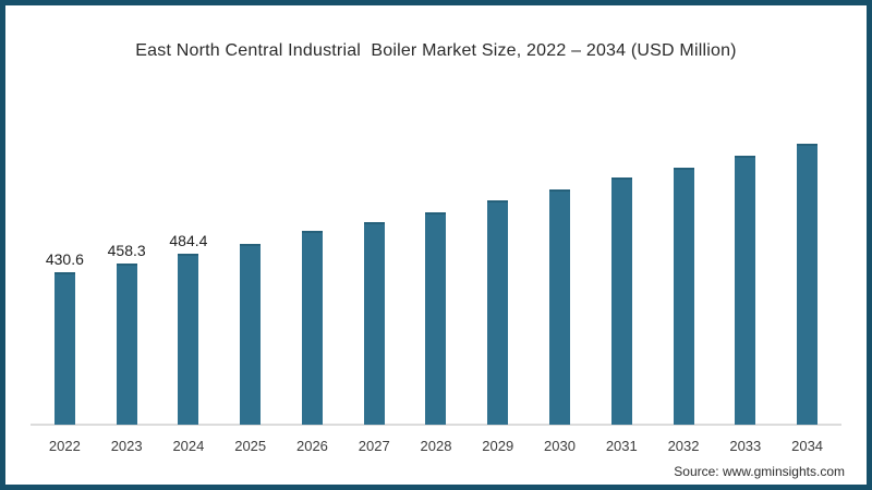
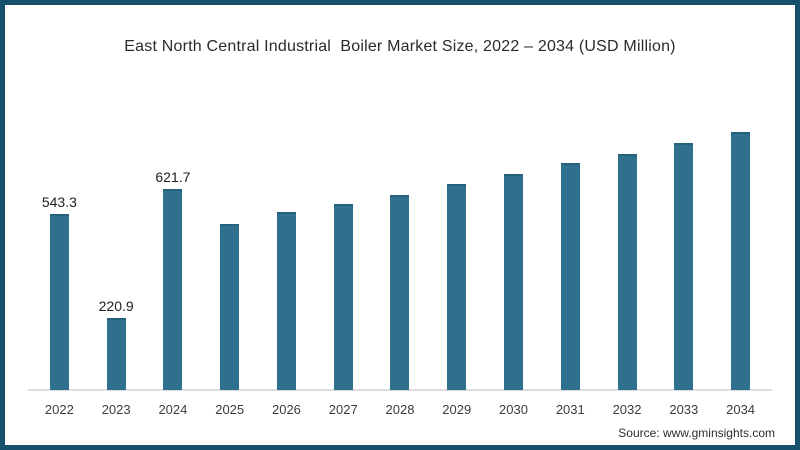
2022: 430.6 -> 543.3
2023: 458.3 -> 220.9
2024: 484.4 -> 621.7
